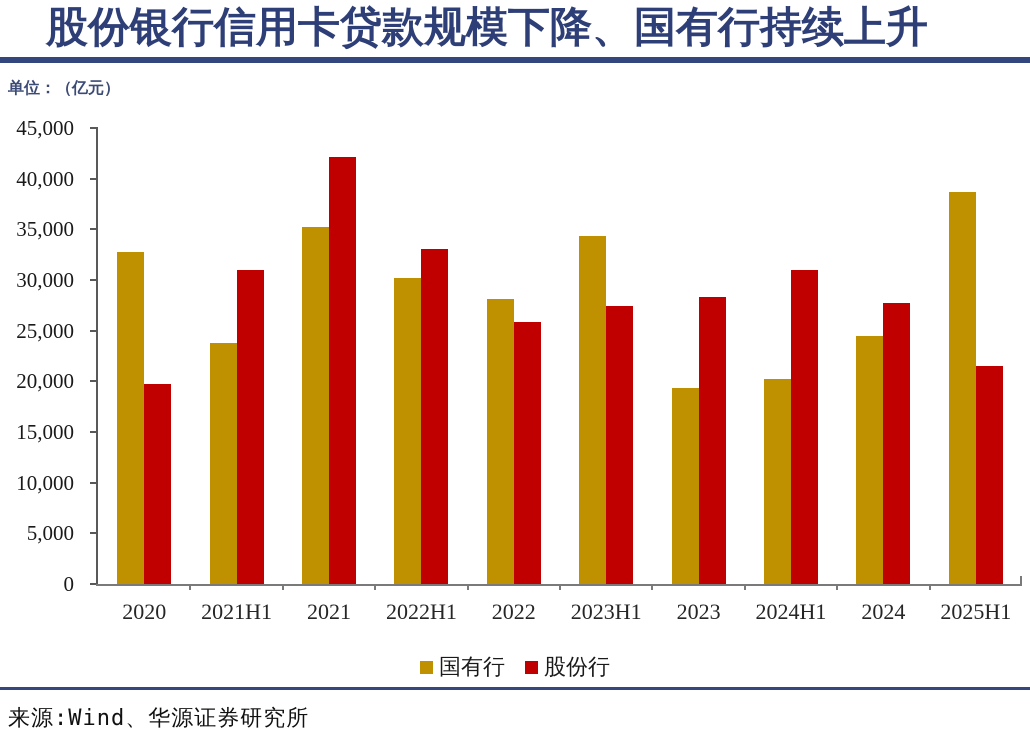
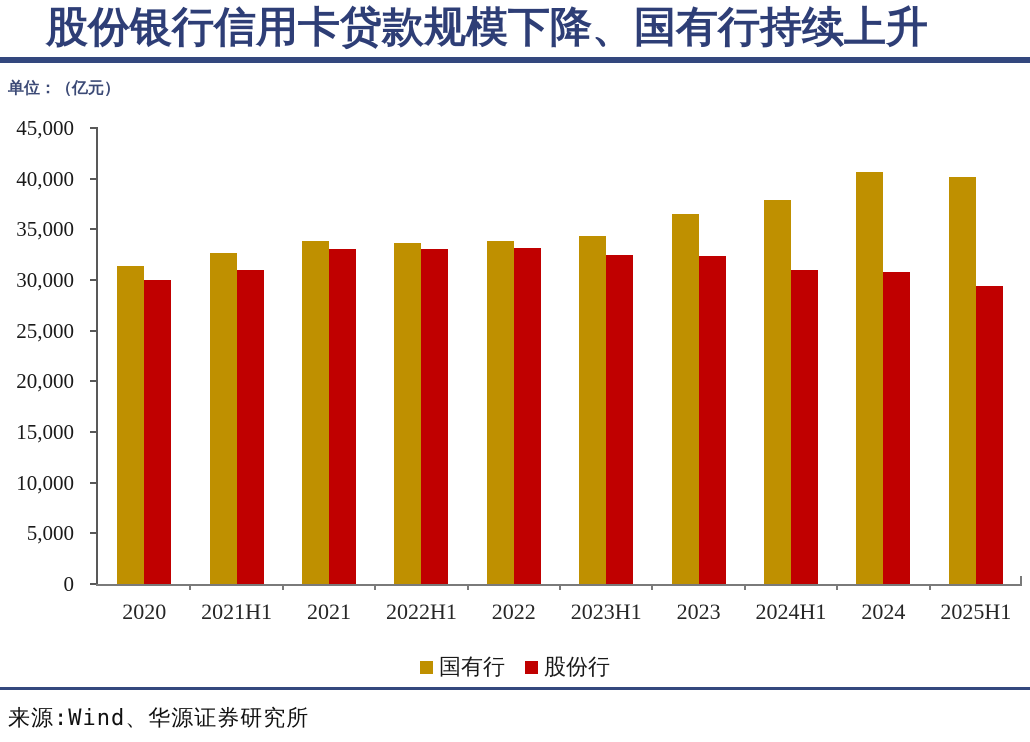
国有行/2020: 32800 -> 31400
股份行/2020: 19700 -> 30000
国有行/2021H1: 23800 -> 32700
国有行/2021: 35200 -> 33800
股份行/2021: 42100 -> 33100
国有行/2022H1: 30200 -> 33700
国有行/2022: 28100 -> 33800
股份行/2022: 25900 -> 33200
股份行/2023H1: 27400 -> 32500
国有行/2023: 19300 -> 36500
股份行/2023: 28300 -> 32400
国有行/2024H1: 20200 -> 37900
国有行/2024: 24500 -> 40700
股份行/2024: 27700 -> 30800
国有行/2025H1: 38700 -> 40200
股份行/2025H1: 21500 -> 29400
